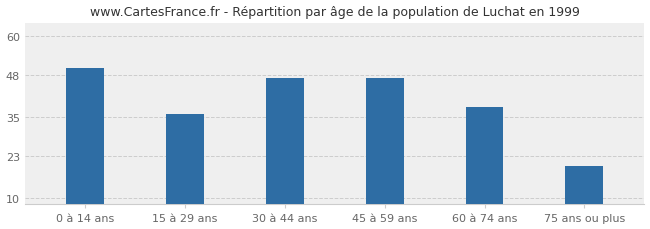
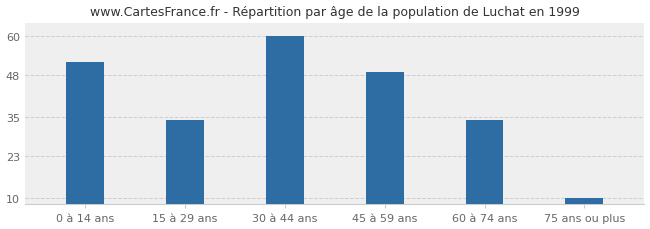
0 à 14 ans: 50 -> 52
15 à 29 ans: 36 -> 34
30 à 44 ans: 47 -> 60
45 à 59 ans: 47 -> 49
60 à 74 ans: 38 -> 34
75 ans ou plus: 20 -> 10
